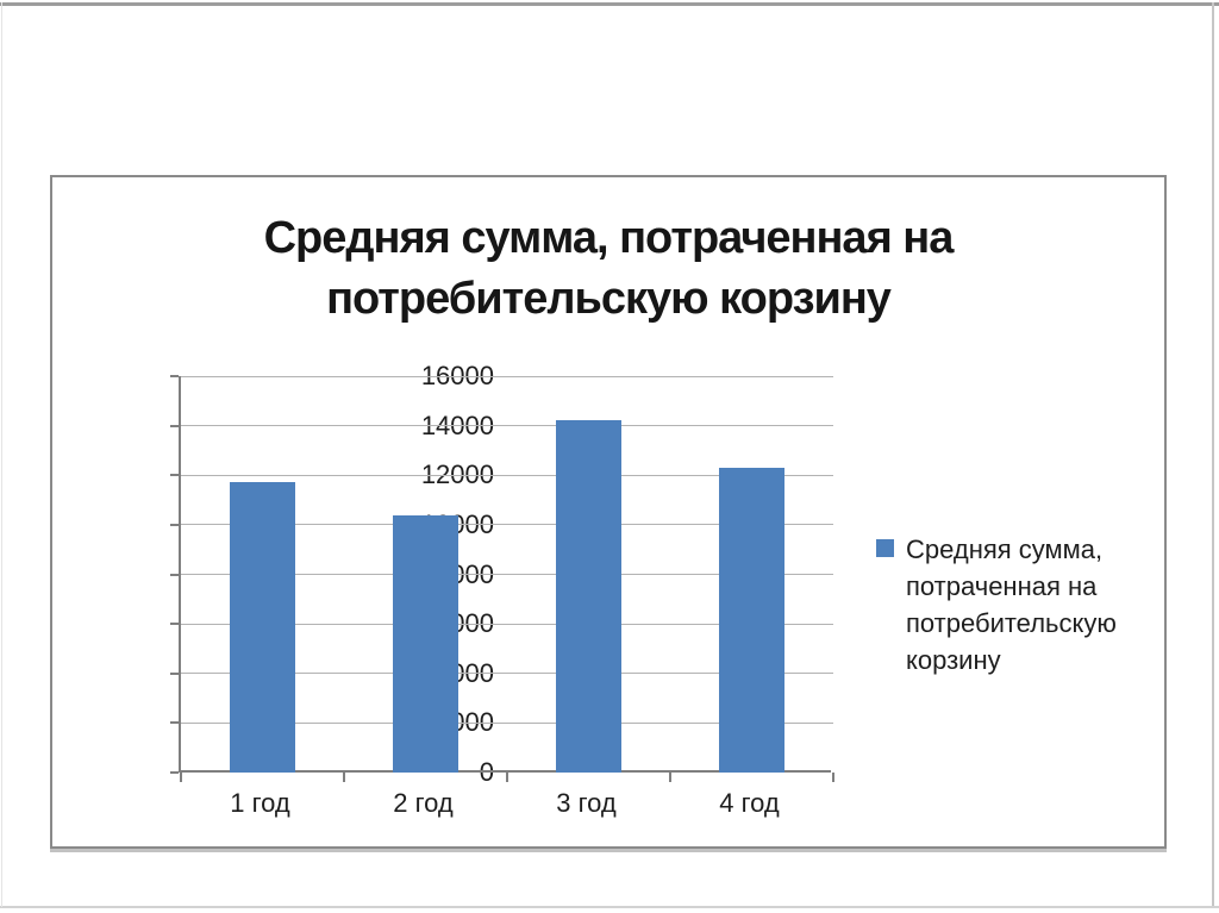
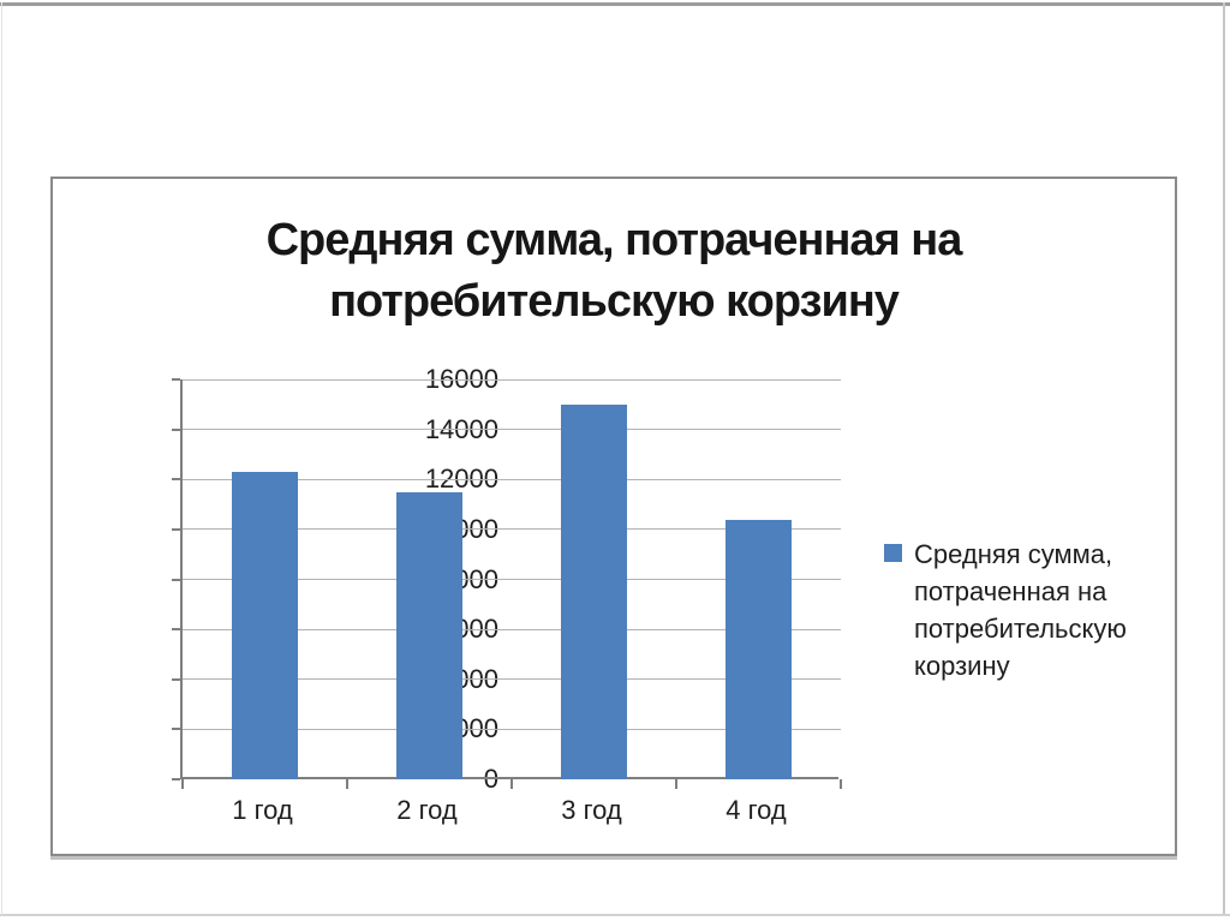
1 год: 11700 -> 12300
2 год: 10400 -> 11500
3 год: 14200 -> 15000
4 год: 12300 -> 10400
